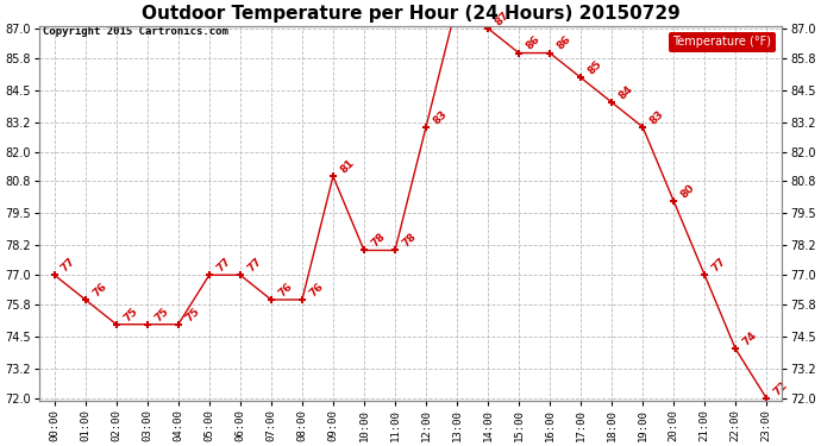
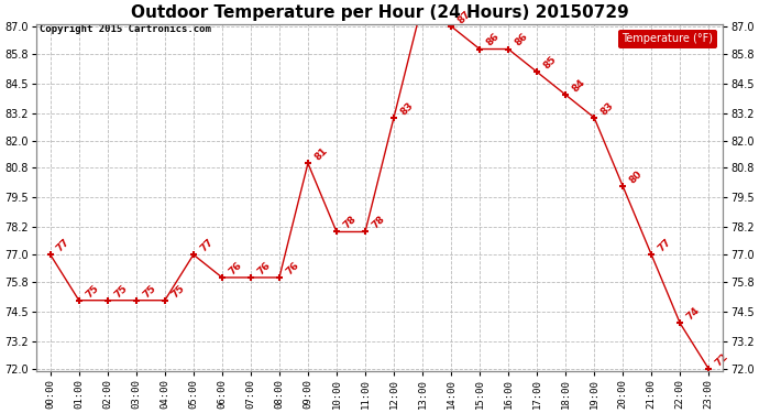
01:00: 76 -> 75
06:00: 77 -> 76
